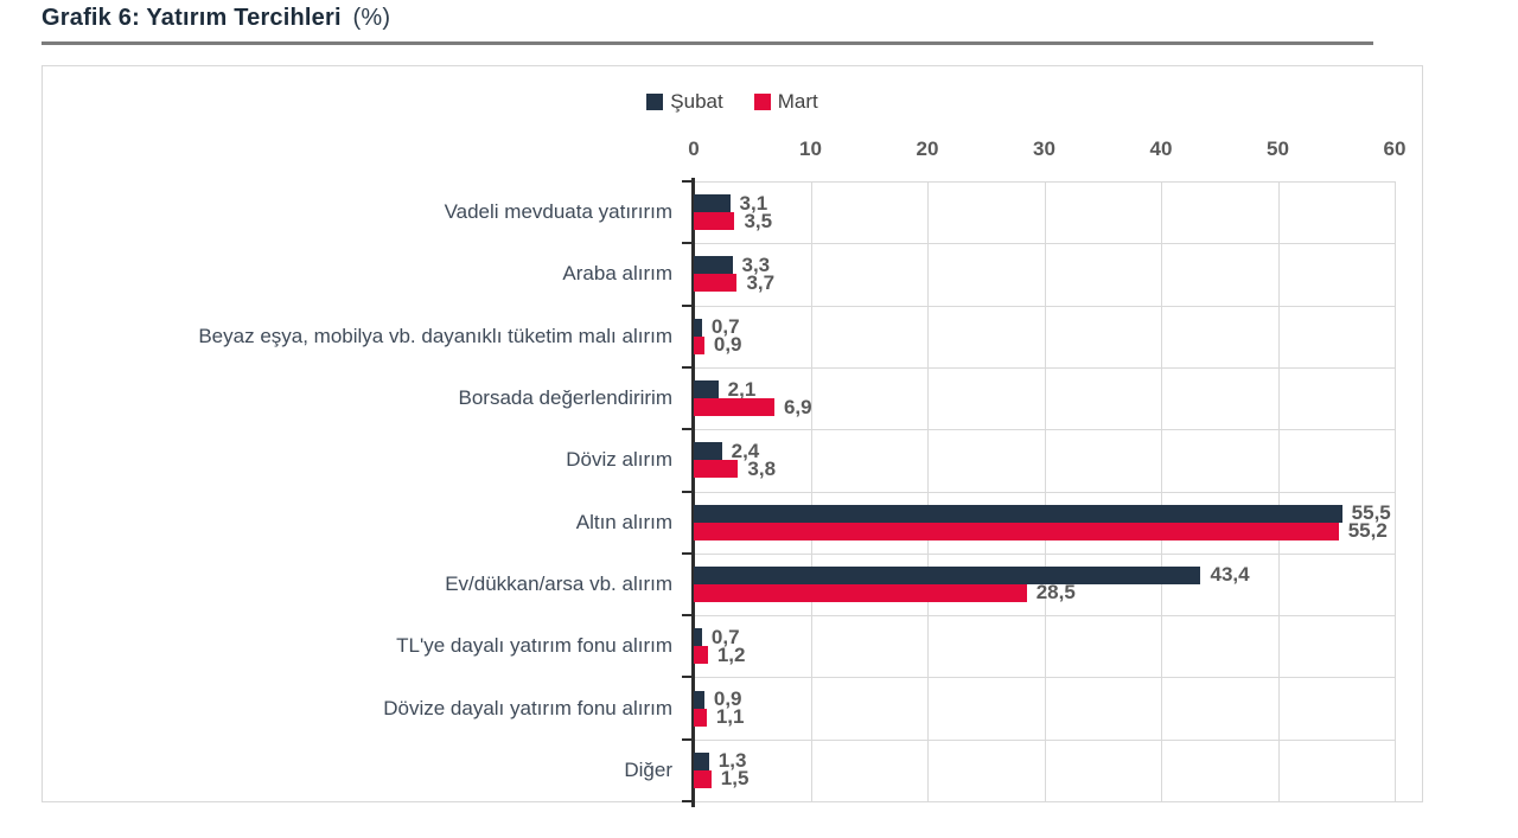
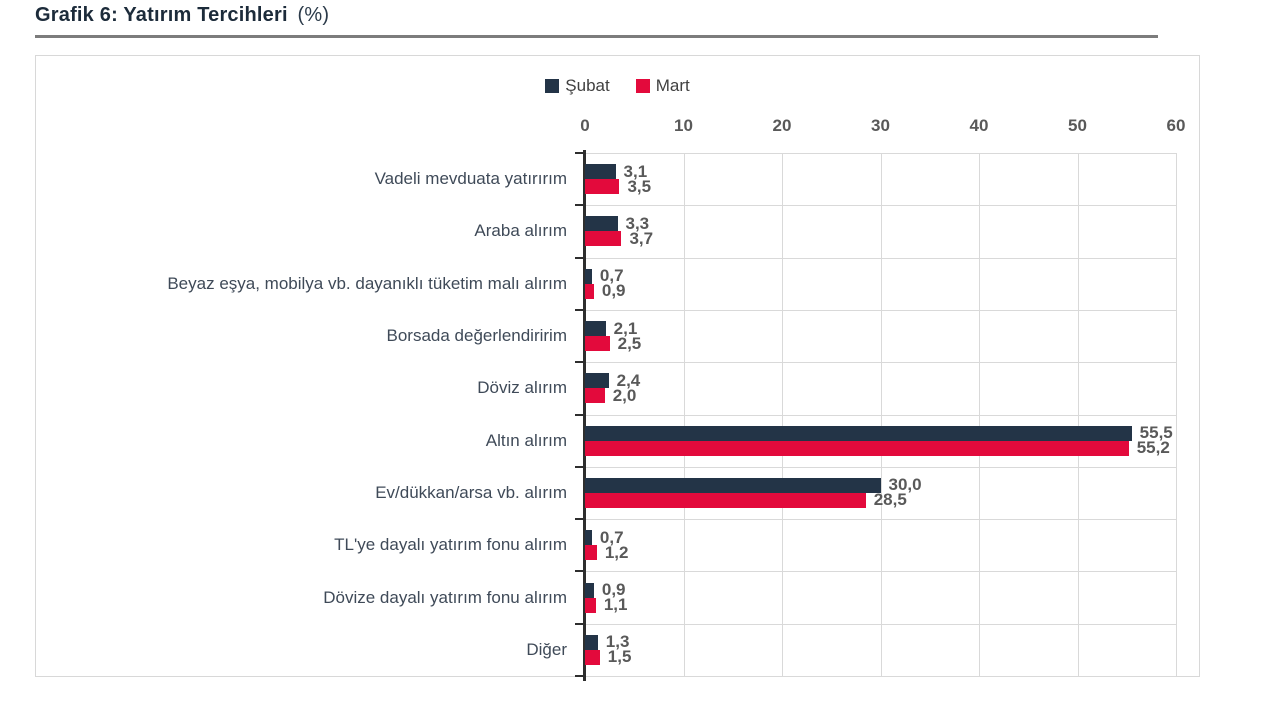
Mart/Borsada değerlendiririm: 6,9 -> 2,5
Mart/Döviz alırım: 3,8 -> 2,0
Şubat/Ev/dükkan/arsa vb. alırım: 43,4 -> 30,0
